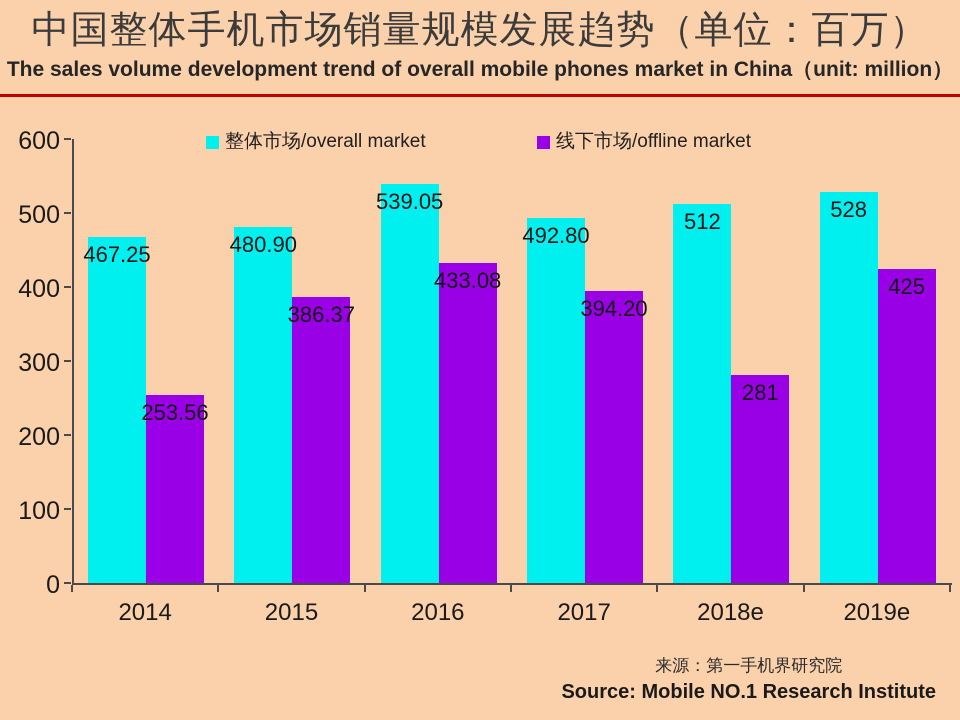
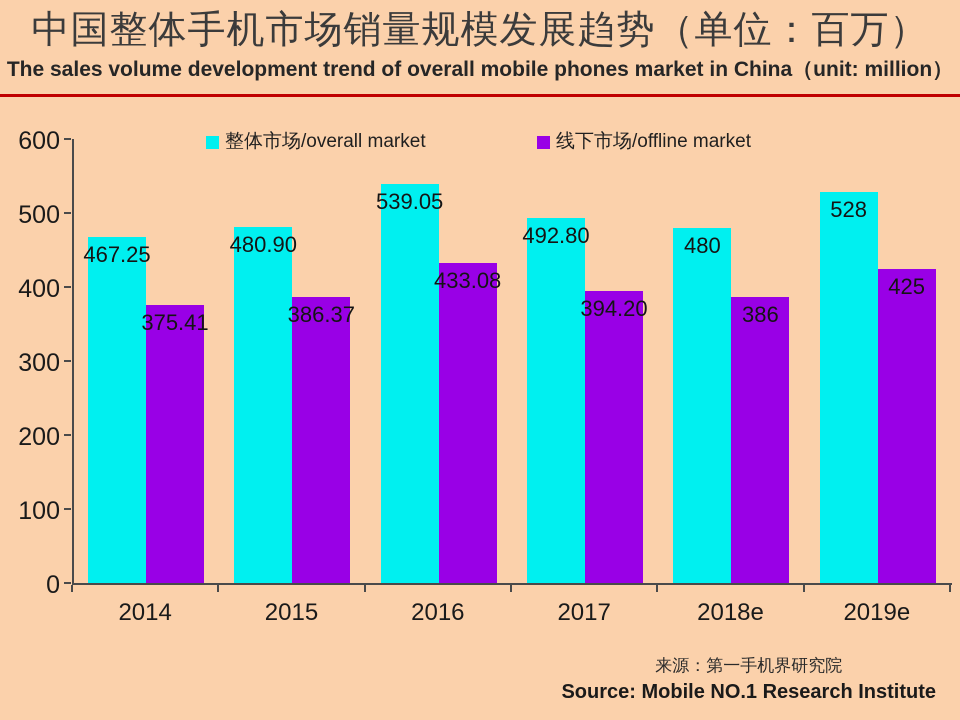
线下市场/offline market/2014: 253.56 -> 375.41
整体市场/overall market/2018e: 512 -> 480
线下市场/offline market/2018e: 281 -> 386
